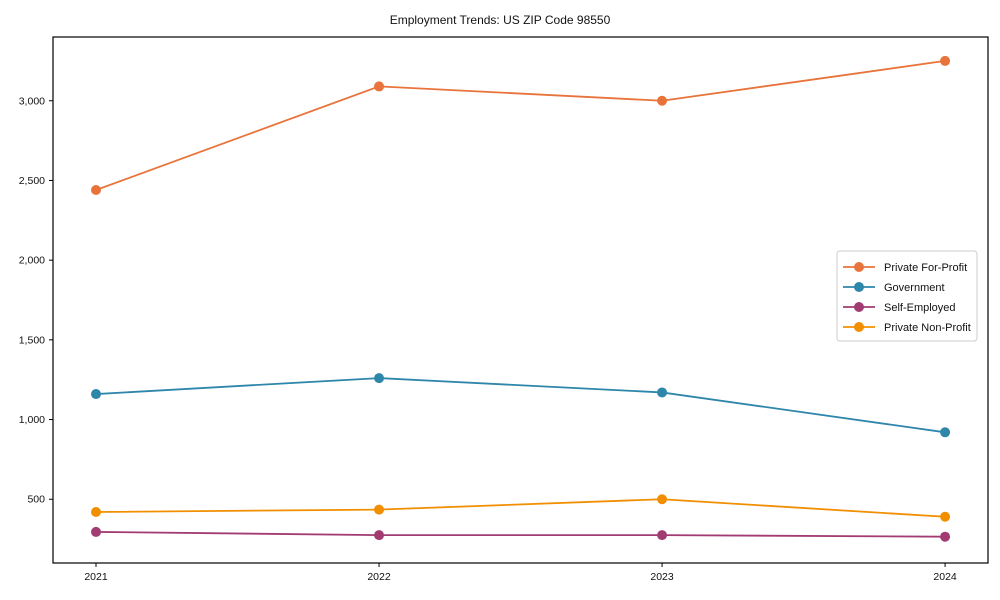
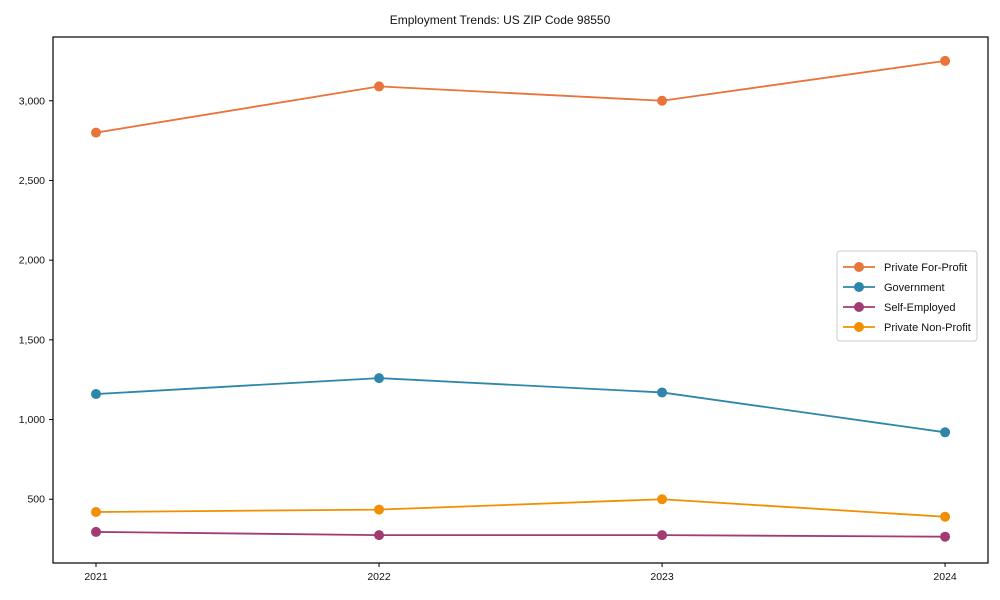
Private For-Profit/2021: 2440 -> 2800
